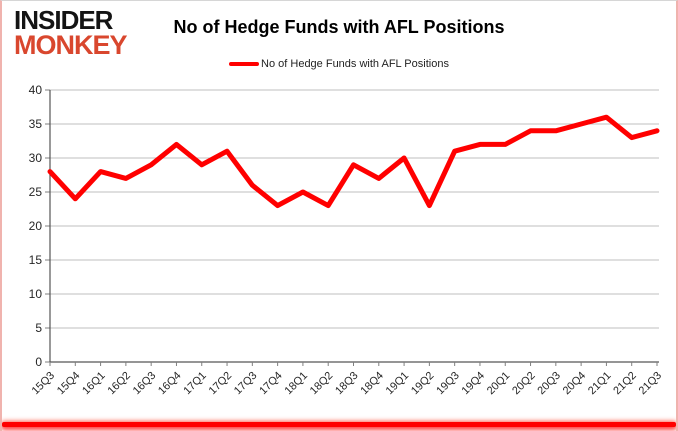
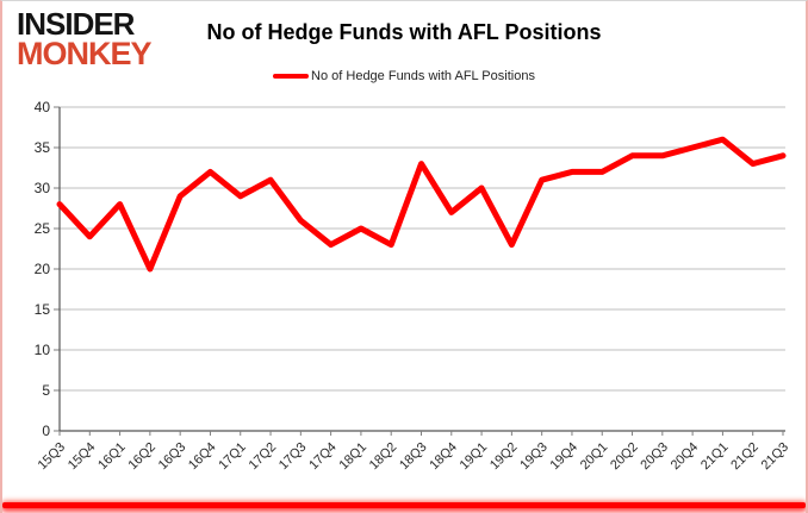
16Q2: 27 -> 20
18Q3: 29 -> 33
